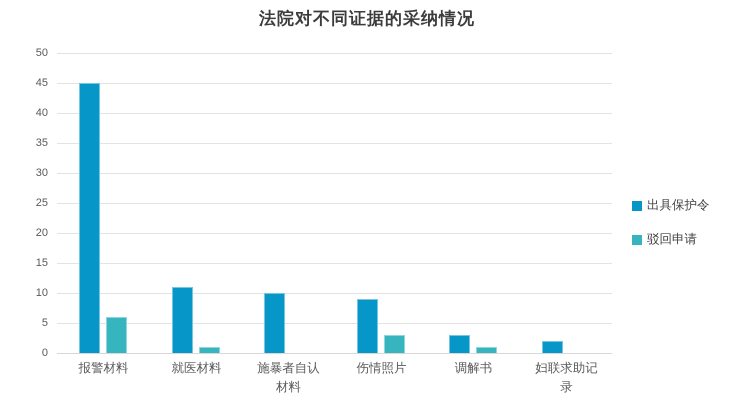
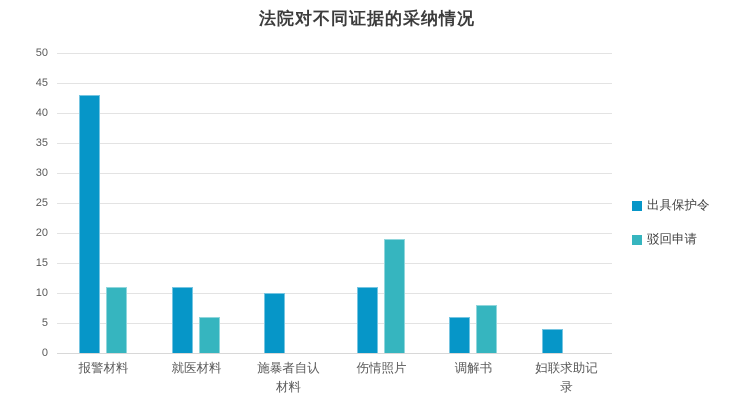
出具保护令/报警材料: 45 -> 43
驳回申请/报警材料: 6 -> 11
驳回申请/就医材料: 1 -> 6
出具保护令/伤情照片: 9 -> 11
驳回申请/伤情照片: 3 -> 19
出具保护令/调解书: 3 -> 6
驳回申请/调解书: 1 -> 8
出具保护令/妇联求助记 录: 2 -> 4
